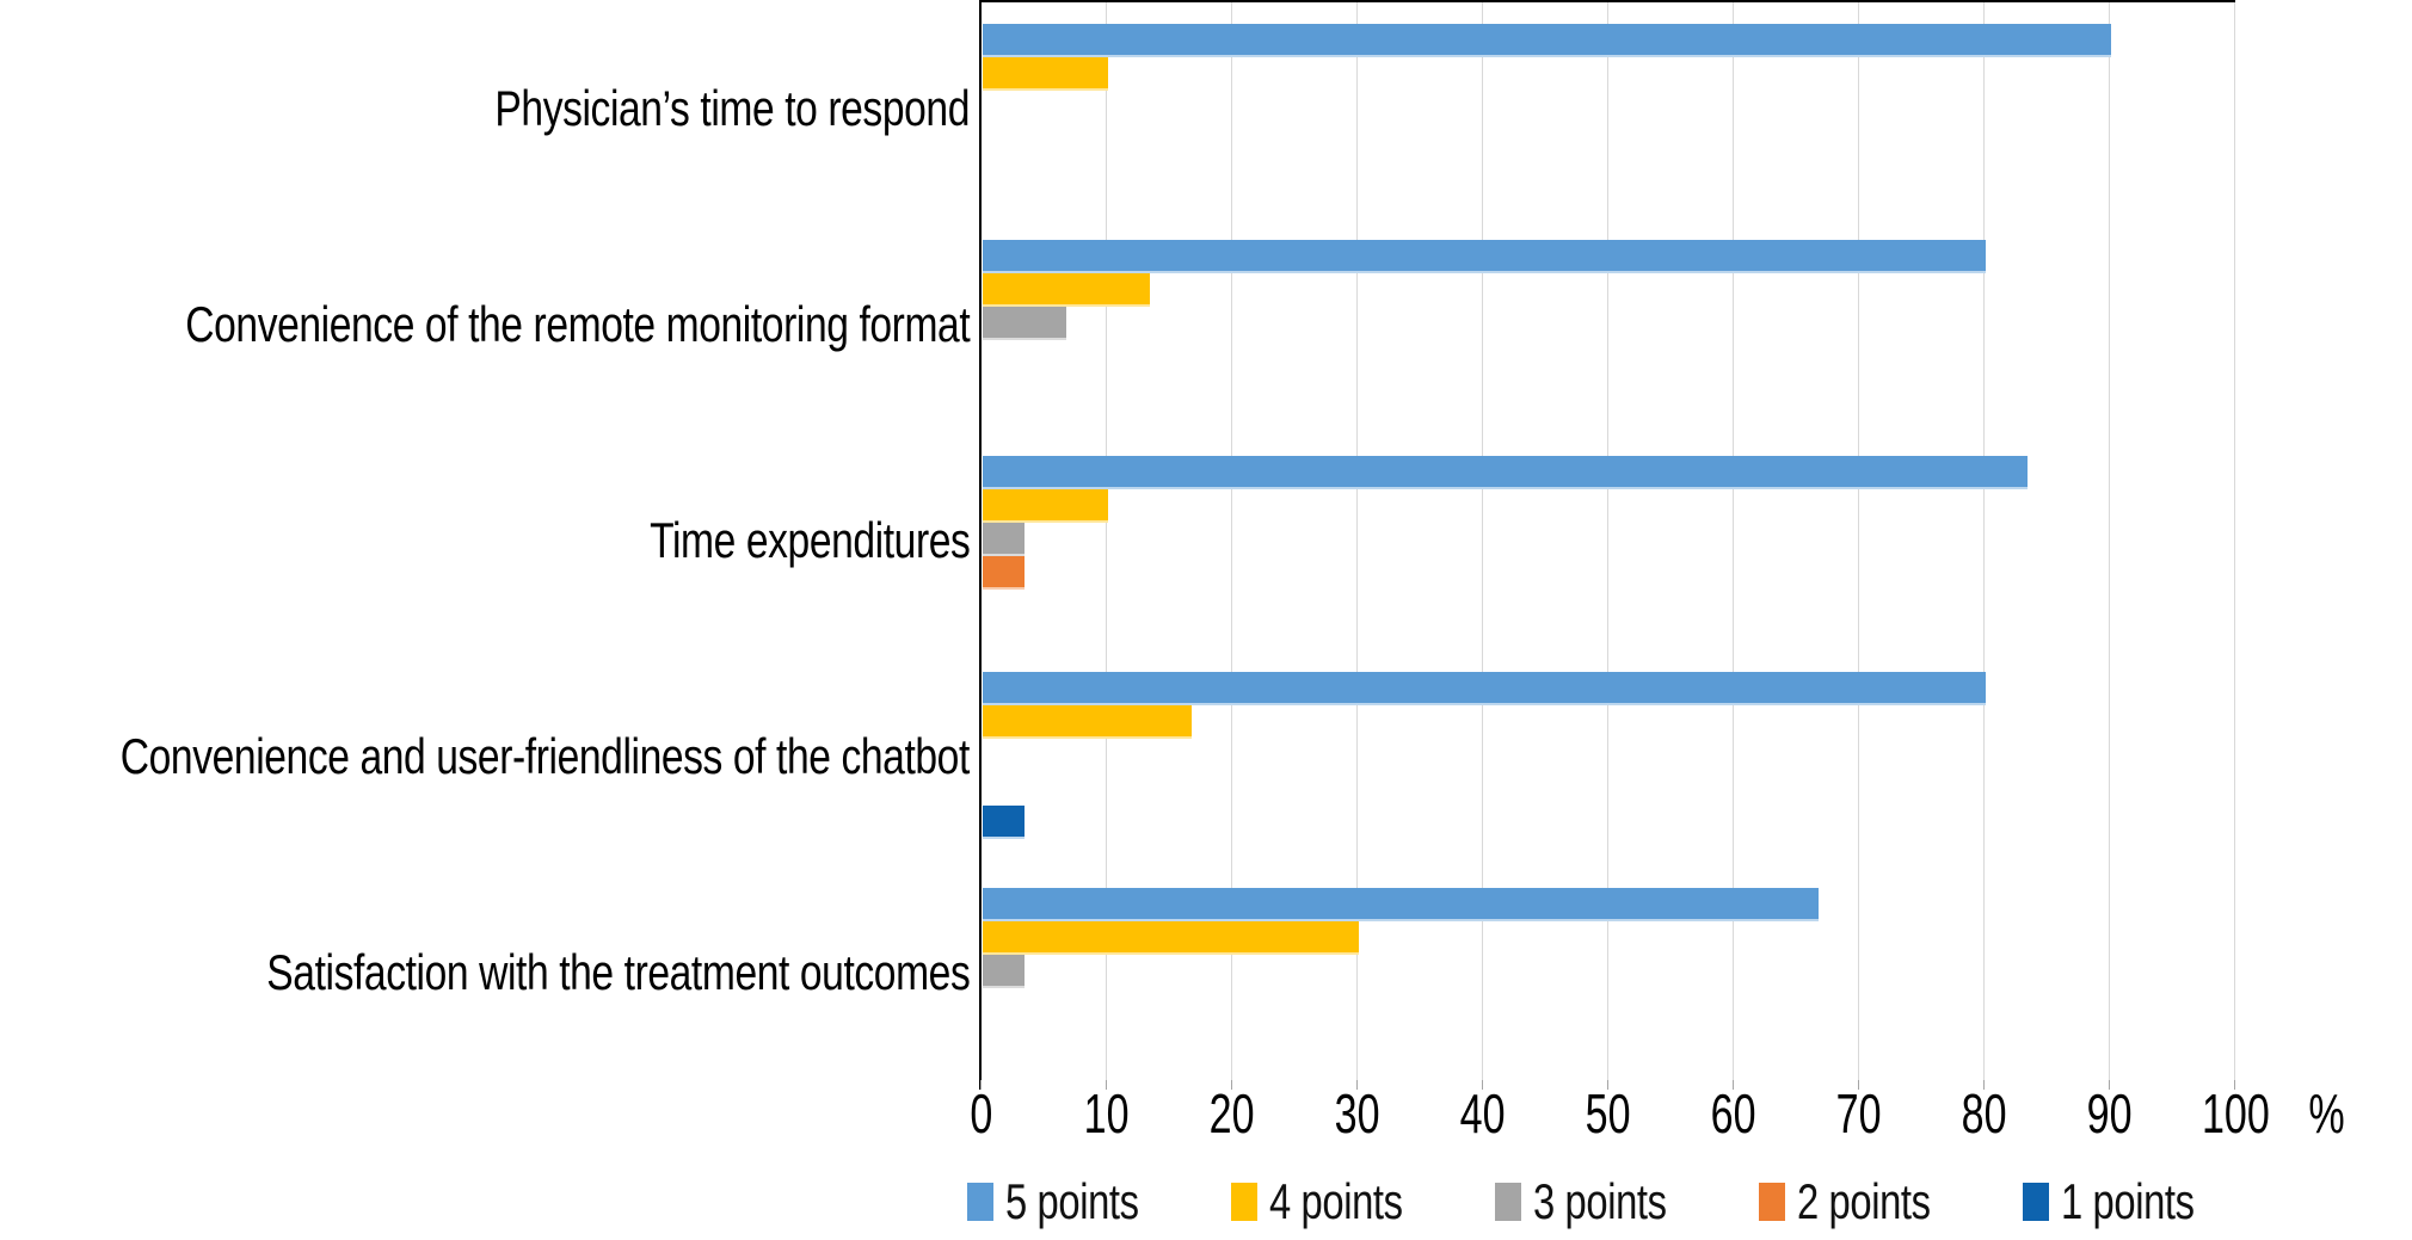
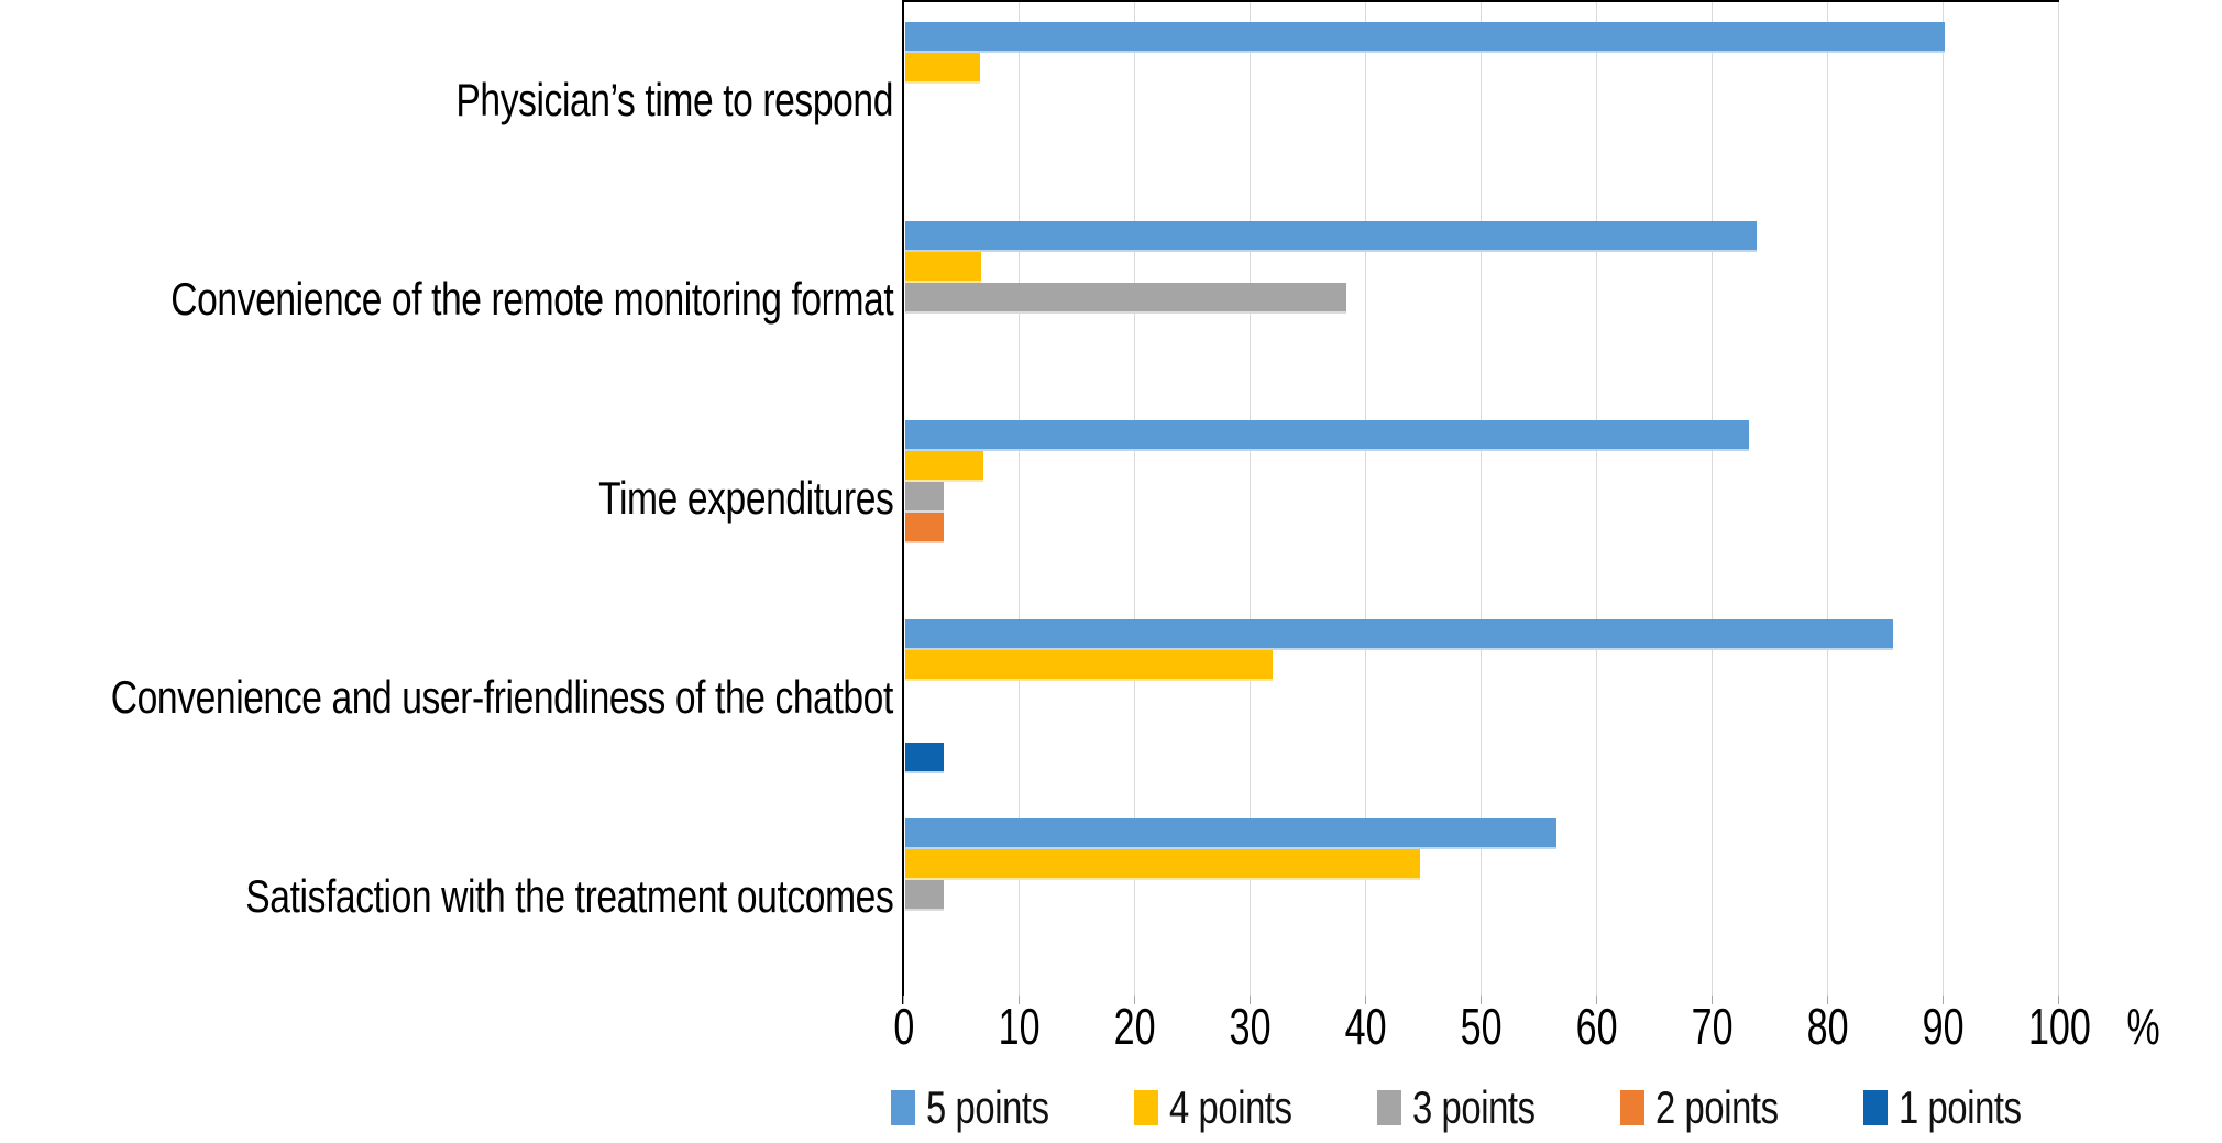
4 points/Physician’s time to respond: 10.0 -> 6.5
5 points/Convenience of the remote monitoring format: 80.0 -> 73.7
4 points/Convenience of the remote monitoring format: 13.3 -> 6.6
3 points/Convenience of the remote monitoring format: 6.7 -> 38.2
5 points/Time expenditures: 83.3 -> 73.0
4 points/Time expenditures: 10.0 -> 6.8
5 points/Convenience and user-friendliness of the chatbot: 80.0 -> 85.5
4 points/Convenience and user-friendliness of the chatbot: 16.7 -> 31.8
5 points/Satisfaction with the treatment outcomes: 66.7 -> 56.4
4 points/Satisfaction with the treatment outcomes: 30.0 -> 44.6
